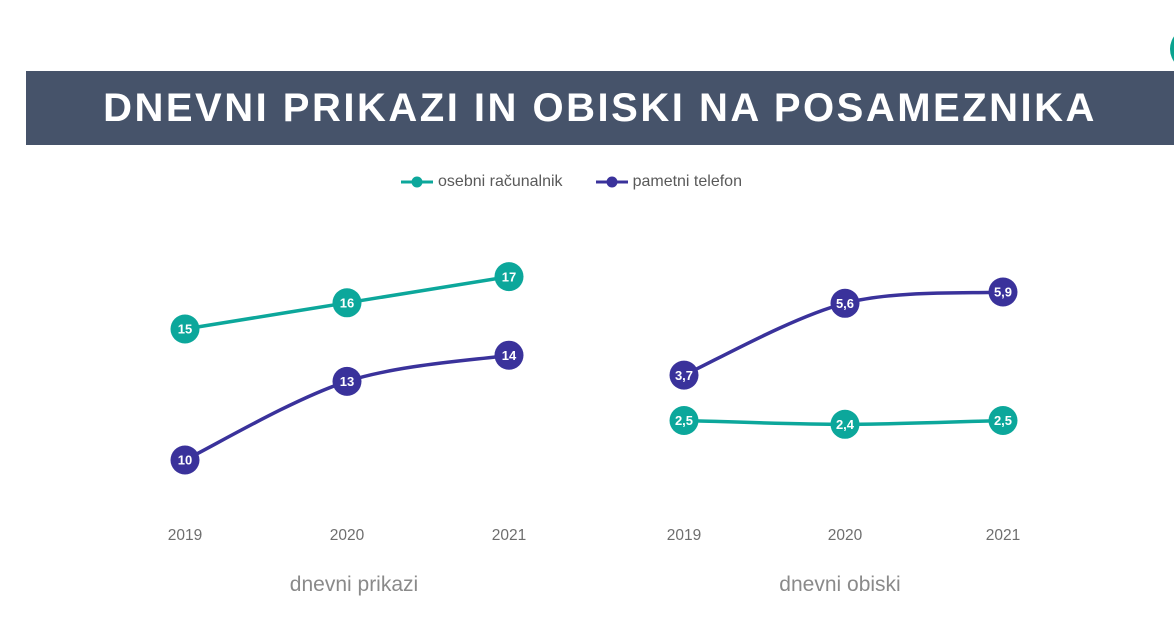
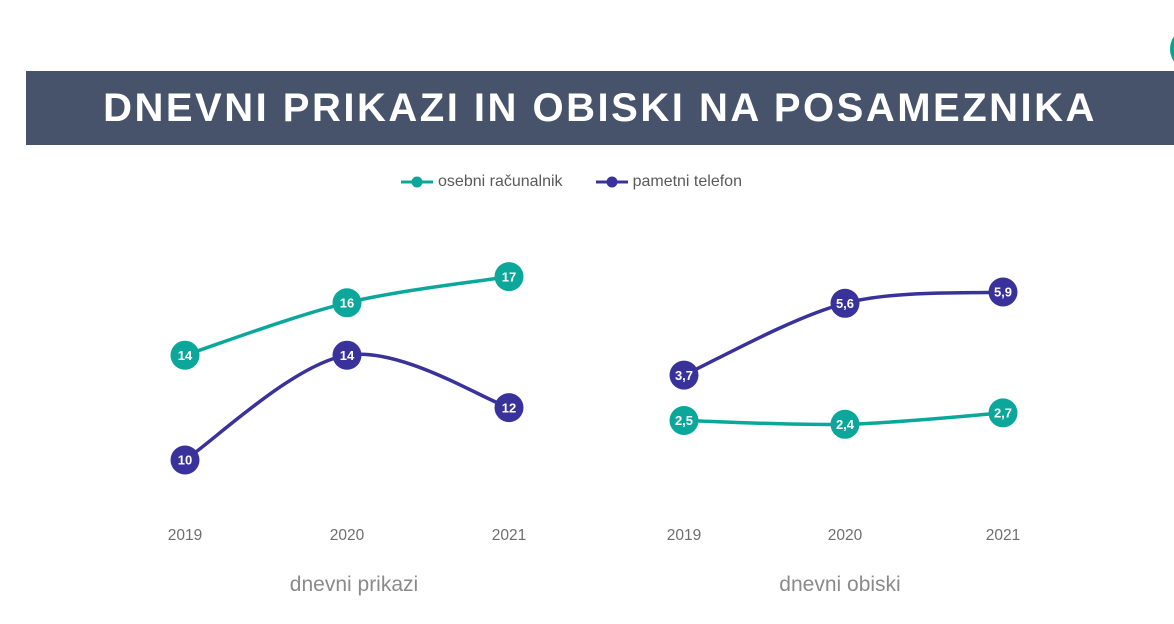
dnevni prikazi/osebni računalnik/2019: 15 -> 14
dnevni prikazi/pametni telefon/2020: 13 -> 14
dnevni prikazi/pametni telefon/2021: 14 -> 12
dnevni obiski/osebni računalnik/2021: 2,5 -> 2,7
